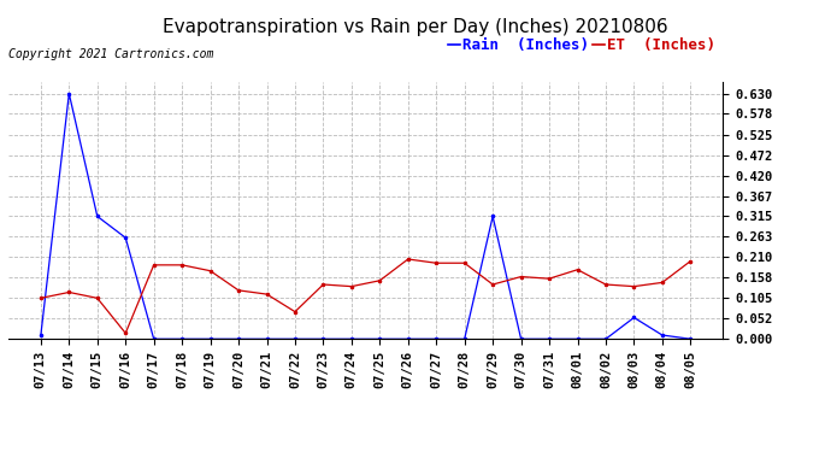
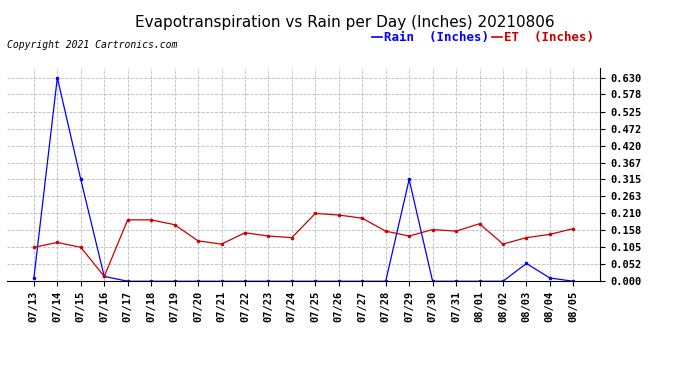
Rain (Inches)/07/16: 0.260 -> 0.015
ET (Inches)/07/22: 0.070 -> 0.150
ET (Inches)/07/25: 0.150 -> 0.210
ET (Inches)/07/28: 0.195 -> 0.155
ET (Inches)/08/02: 0.140 -> 0.115
ET (Inches)/08/05: 0.200 -> 0.163
